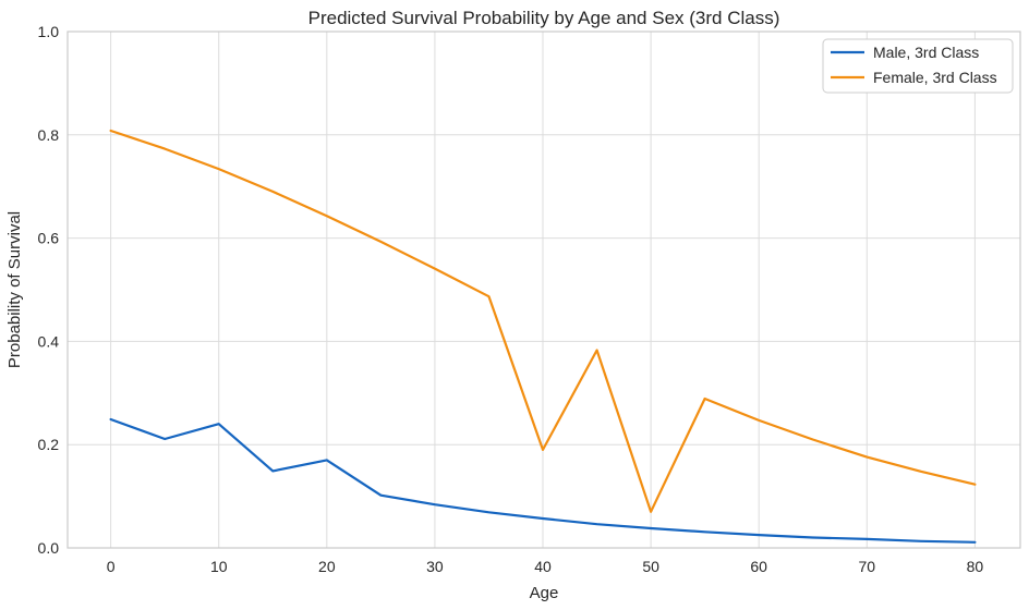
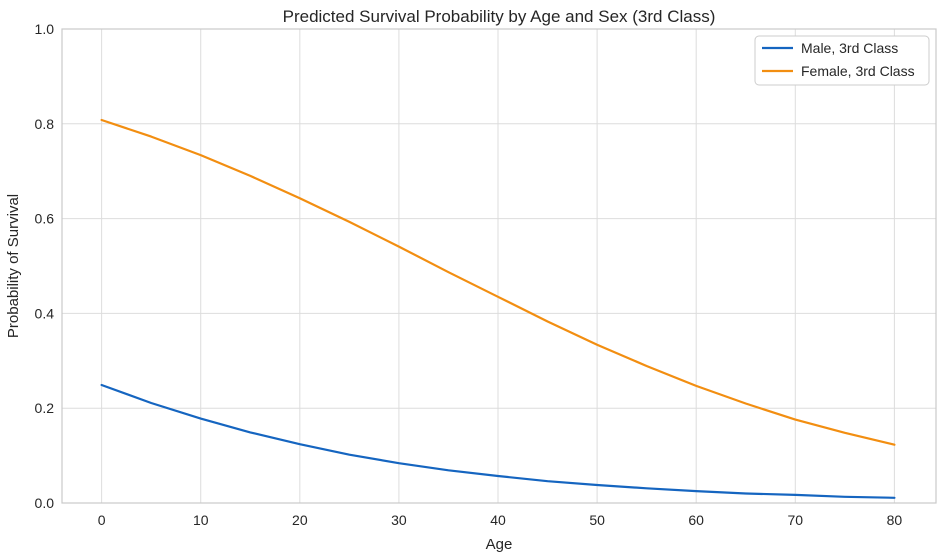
Male, 3rd Class/10: 0.24 -> 0.18
Male, 3rd Class/20: 0.17 -> 0.12
Female, 3rd Class/40: 0.19 -> 0.43
Female, 3rd Class/50: 0.07 -> 0.33
